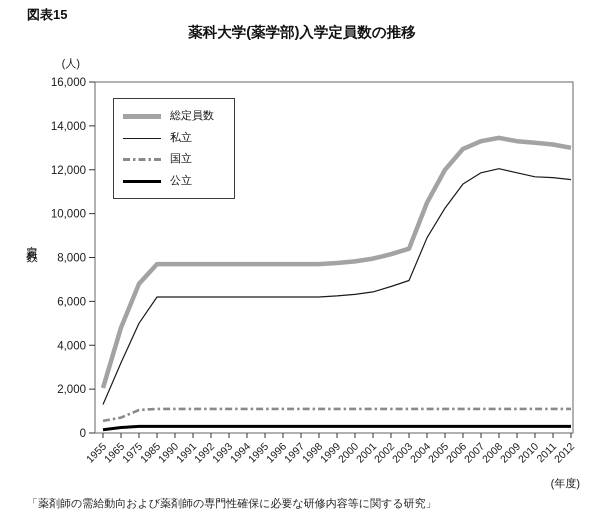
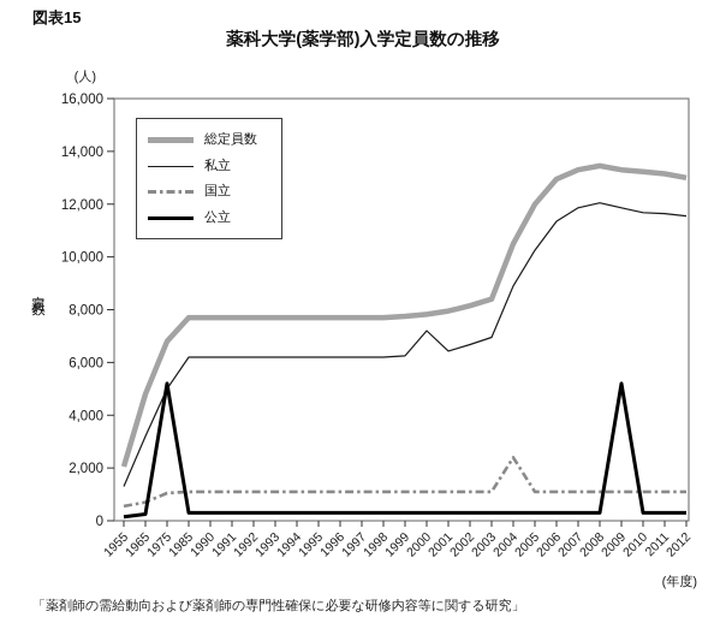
公立/1975: 300 -> 5200
私立/2000: 6300 -> 7200
国立/2004: 1100 -> 2400
公立/2009: 300 -> 5200
